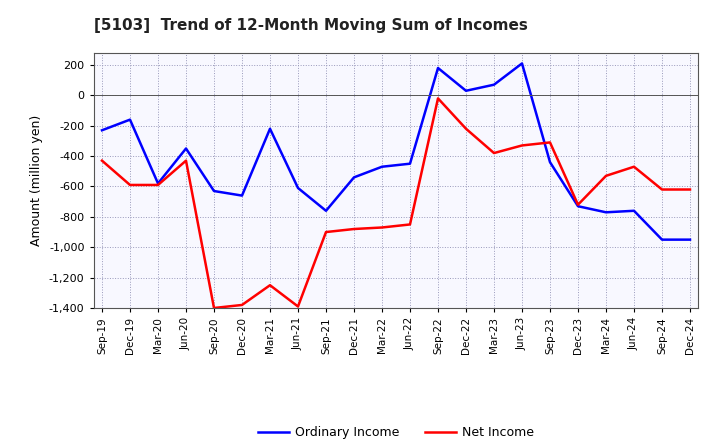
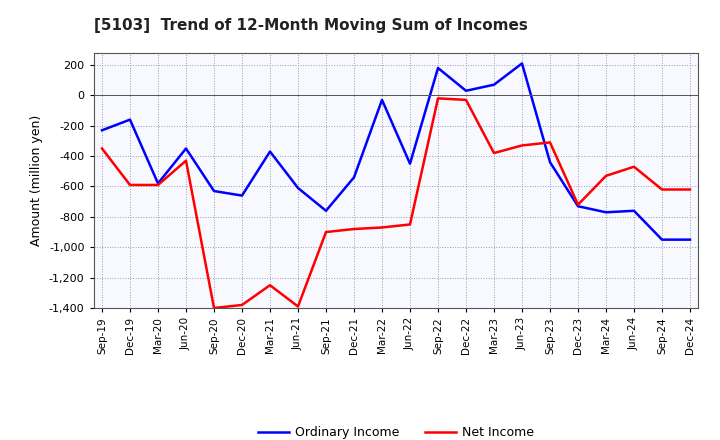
Net Income/Sep-19: -430 -> -350
Ordinary Income/Mar-21: -220 -> -370
Ordinary Income/Mar-22: -470 -> -30
Net Income/Dec-22: -220 -> -30
